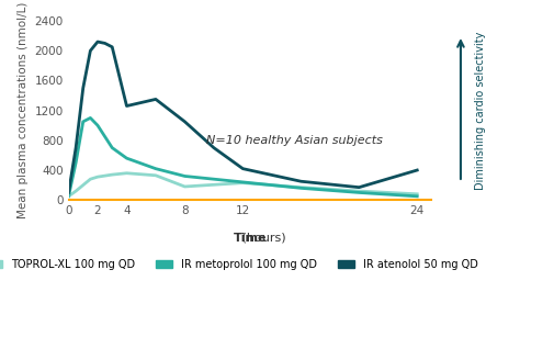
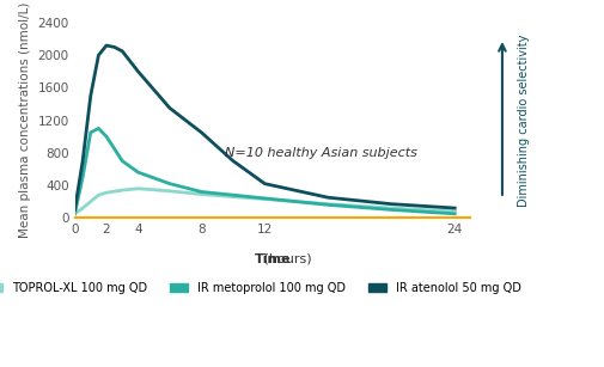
IR atenolol 50 mg QD/4: 1260 -> 1800
TOPROL-XL 100 mg QD/8: 180 -> 290
IR atenolol 50 mg QD/24: 400 -> 120
